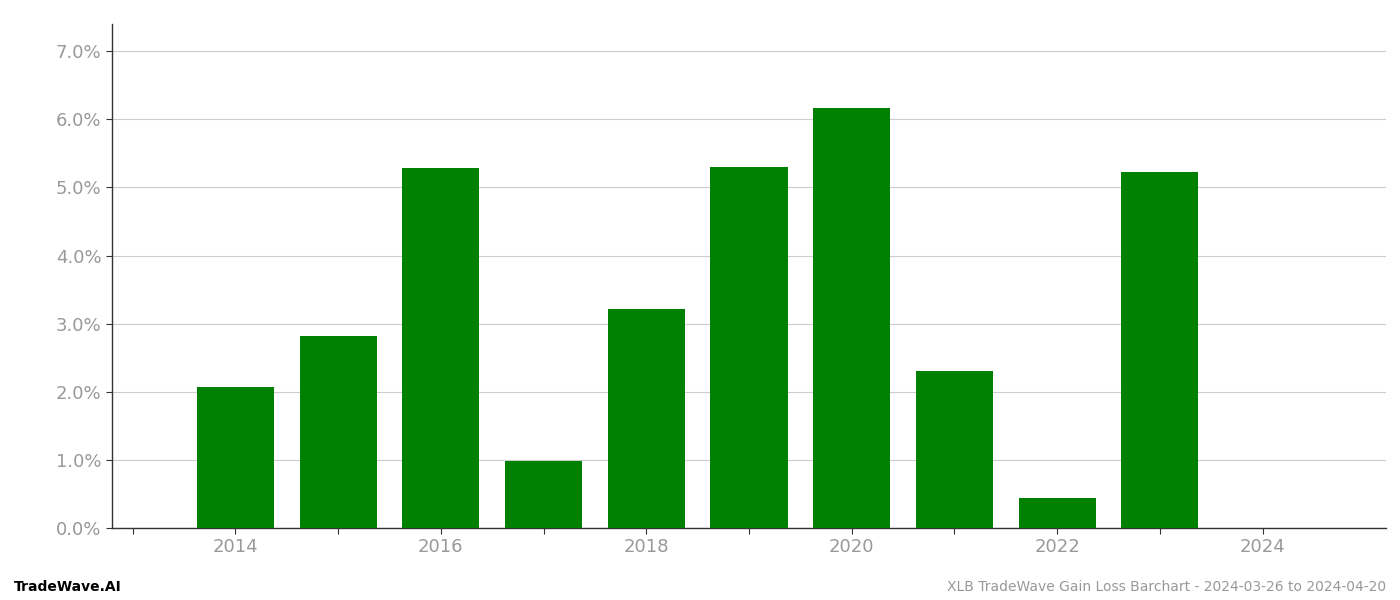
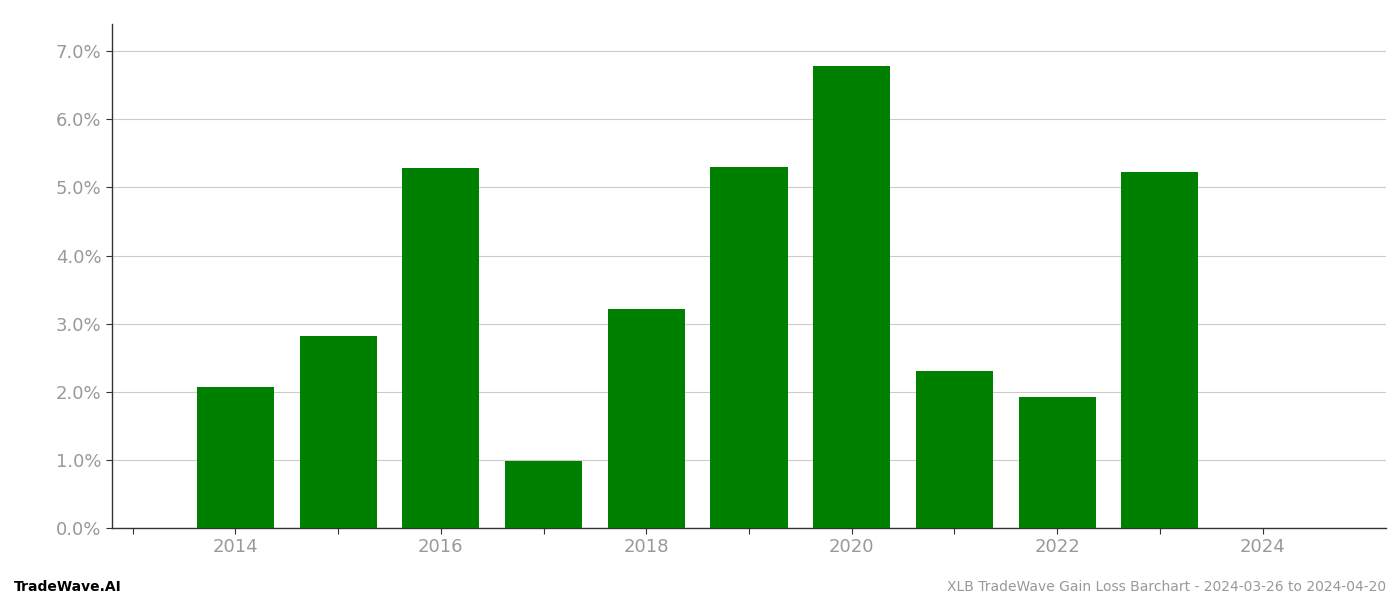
2020: 6.16% -> 6.78%
2022: 0.44% -> 1.93%
